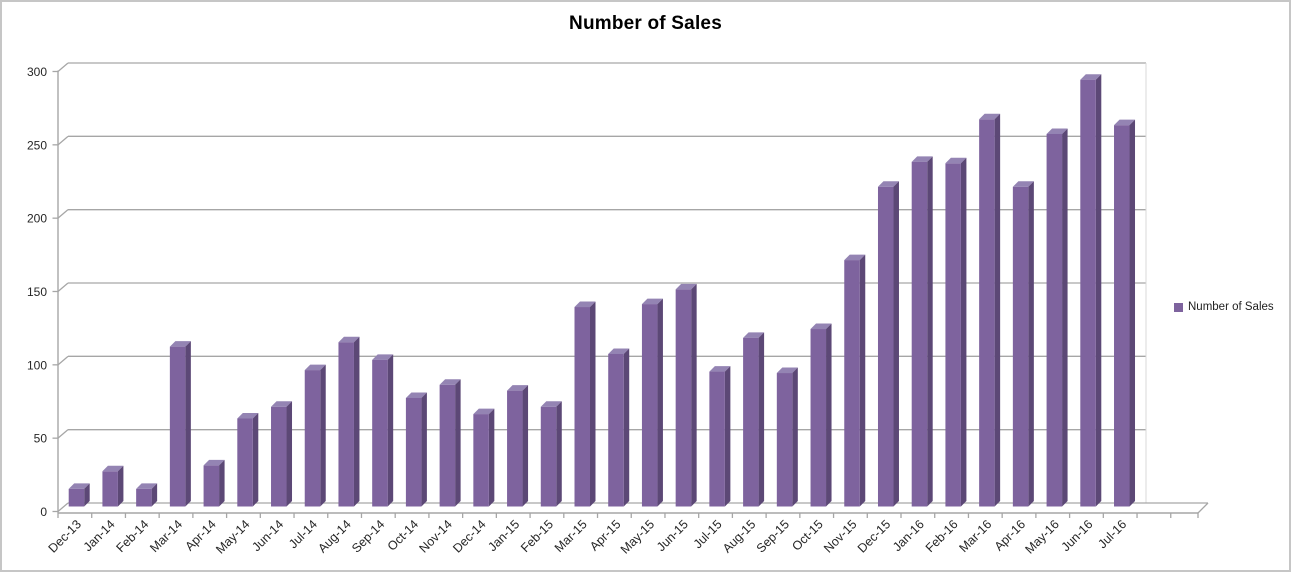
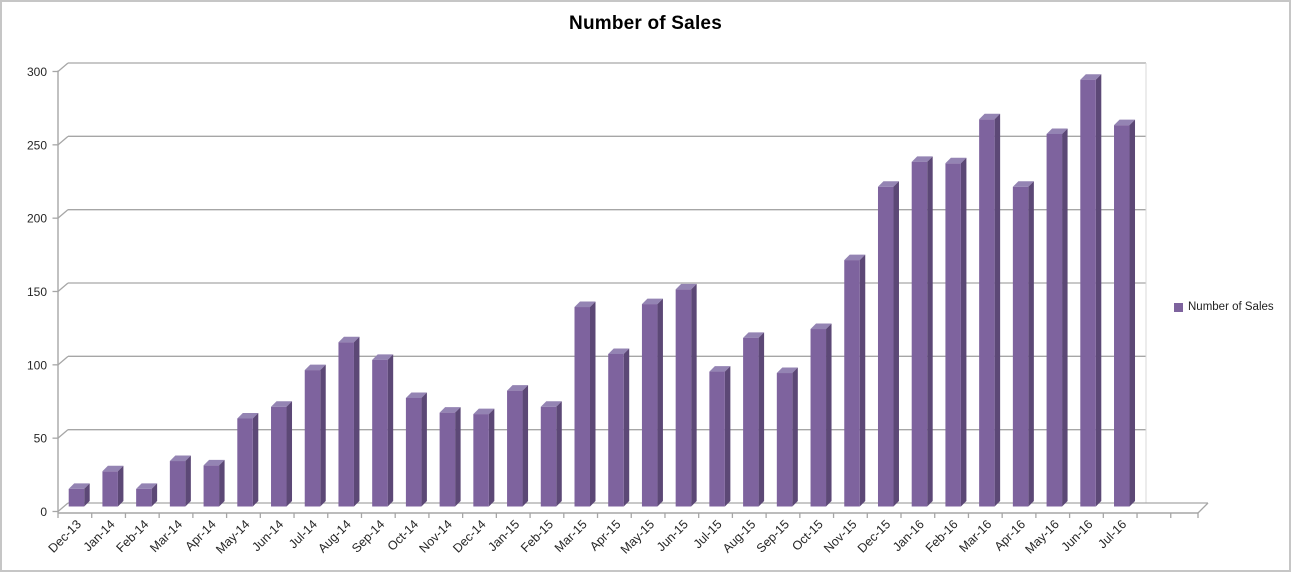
Mar-14: 109 -> 31
Nov-14: 83 -> 64
